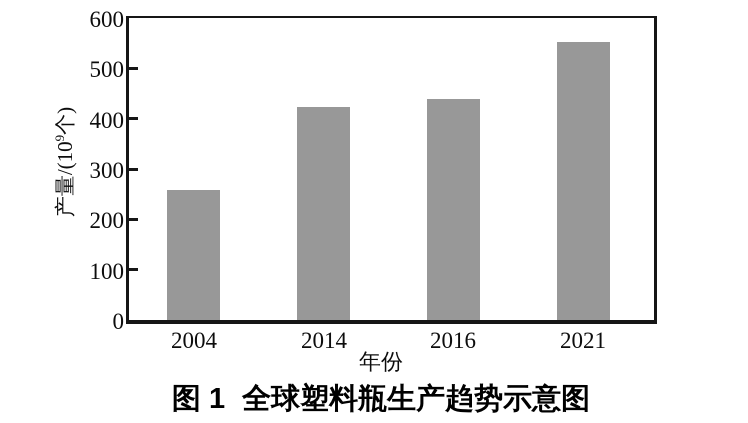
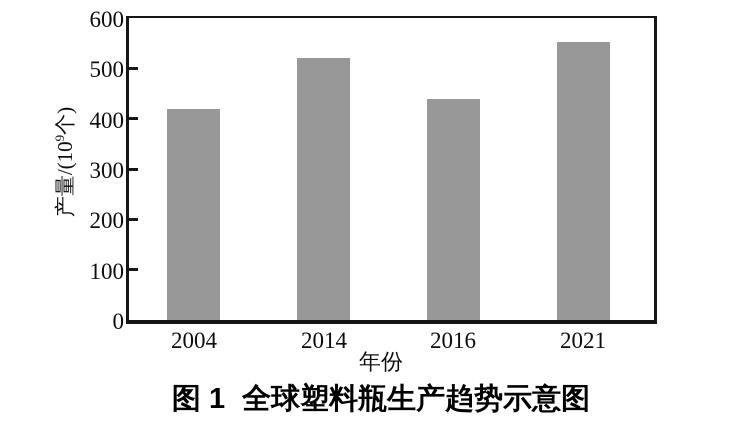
2004: 260 -> 420
2014: 420 -> 520
